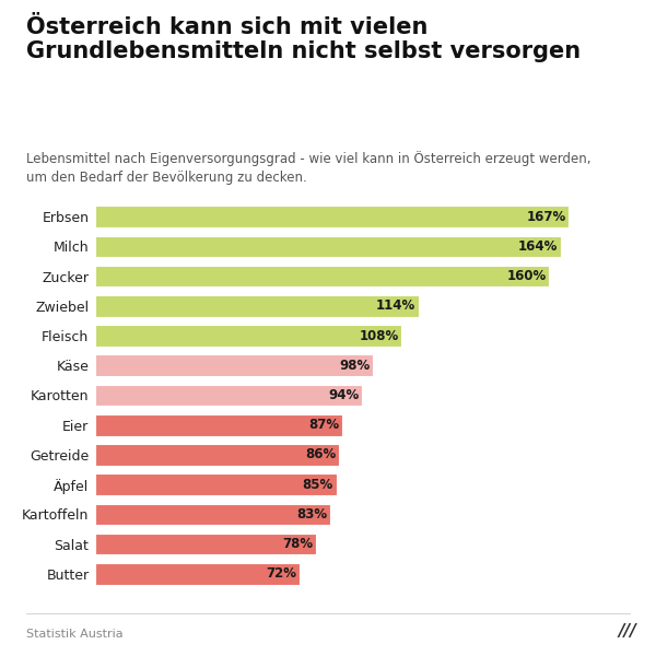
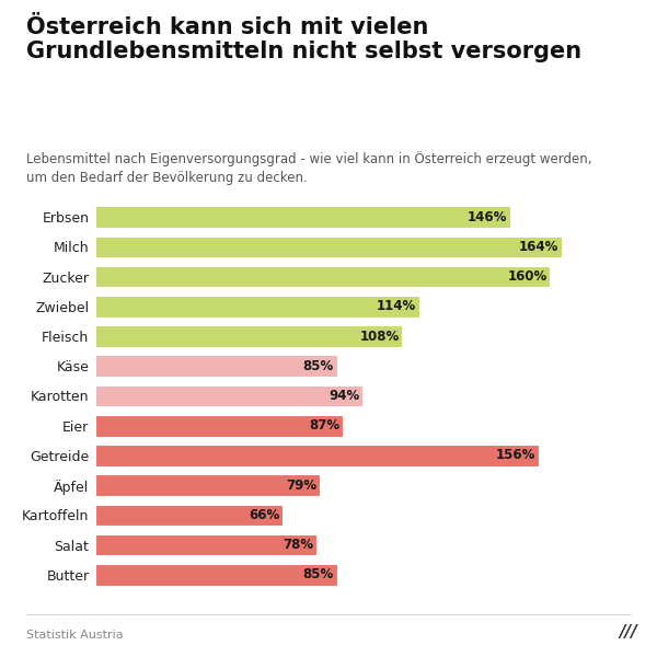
Erbsen: 167% -> 146%
Käse: 98% -> 85%
Getreide: 86% -> 156%
Äpfel: 85% -> 79%
Kartoffeln: 83% -> 66%
Butter: 72% -> 85%
